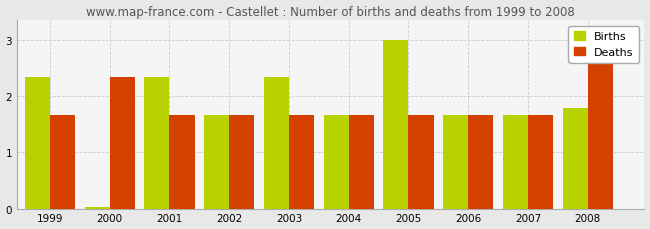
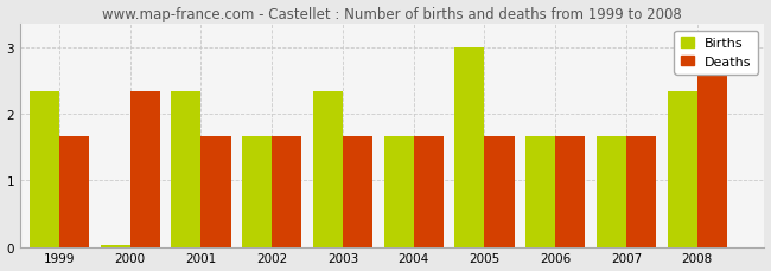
Births/2008: 1.78 -> 2.33
